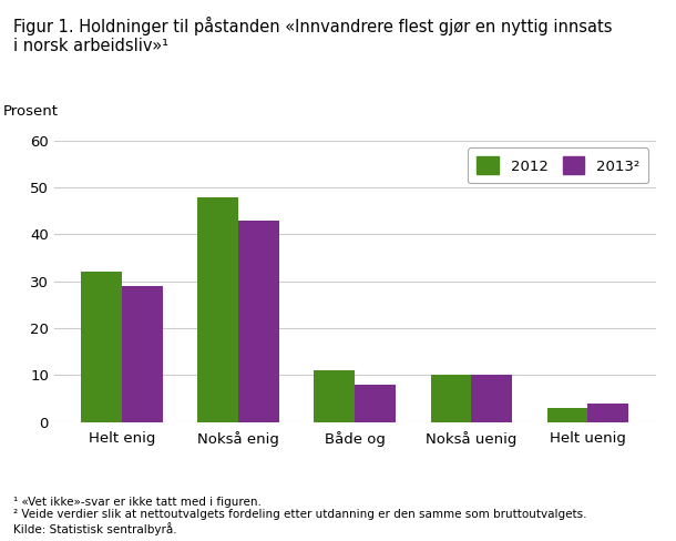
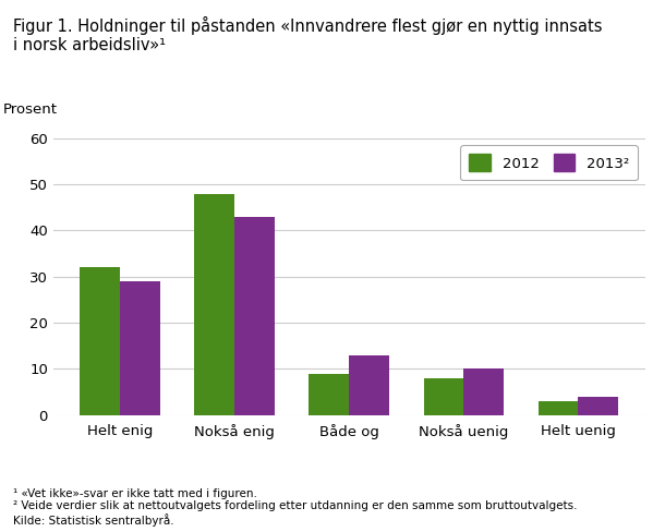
2012/Både og: 11 -> 9
2013²/Både og: 8 -> 13
2012/Nokså uenig: 10 -> 8
